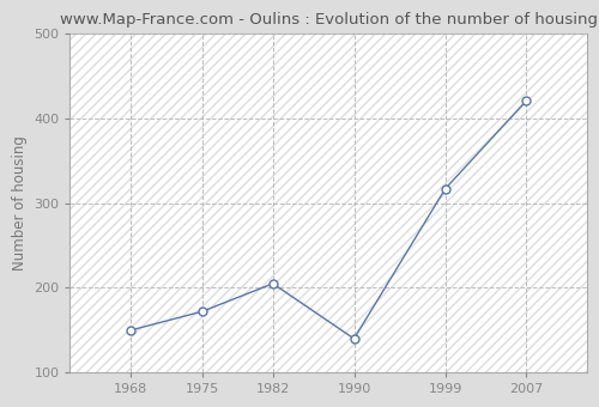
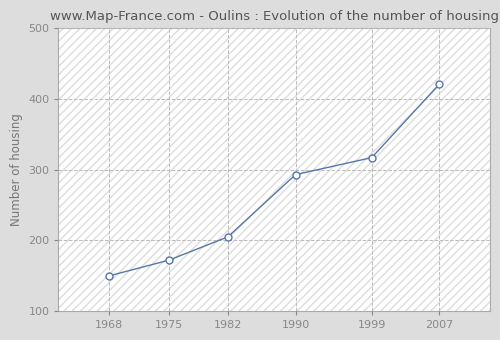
1990: 140 -> 293
